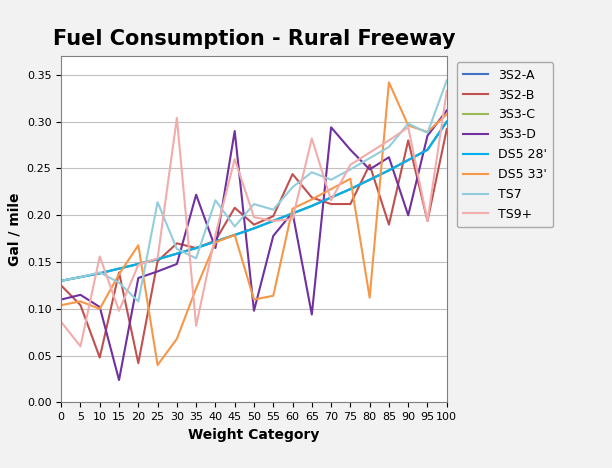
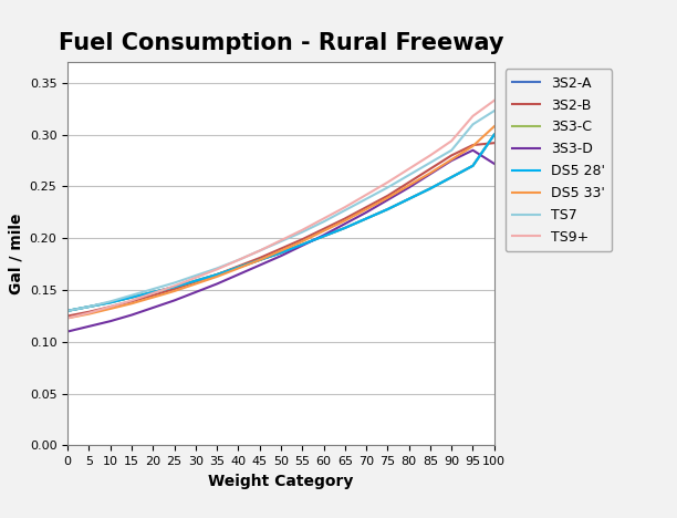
DS5 33'/0: 0.104 -> 0.123
TS9+/0: 0.086 -> 0.123
3S2-B/5: 0.104 -> 0.129
DS5 33'/5: 0.108 -> 0.127
TS9+/5: 0.060 -> 0.128
3S2-B/10: 0.048 -> 0.134
3S3-D/10: 0.102 -> 0.120
DS5 33'/10: 0.100 -> 0.132
TS9+/10: 0.156 -> 0.134
3S3-D/15: 0.024 -> 0.126
TS7/15: 0.128 -> 0.145
TS9+/15: 0.098 -> 0.140
3S2-B/20: 0.042 -> 0.145
DS5 33'/20: 0.168 -> 0.143
TS7/20: 0.108 -> 0.151
DS5 33'/25: 0.040 -> 0.149
TS7/25: 0.214 -> 0.157
3S2-B/30: 0.170 -> 0.158
DS5 33'/30: 0.068 -> 0.156
TS9+/30: 0.304 -> 0.162
3S3-D/35: 0.222 -> 0.156
DS5 33'/35: 0.122 -> 0.163
TS7/35: 0.154 -> 0.171
TS9+/35: 0.082 -> 0.170
TS7/40: 0.216 -> 0.179
3S2-B/45: 0.208 -> 0.181
3S3-D/45: 0.290 -> 0.174
TS9+/45: 0.260 -> 0.188
3S3-D/50: 0.098 -> 0.183
DS5 33'/50: 0.110 -> 0.188
TS7/50: 0.212 -> 0.197
3S3-D/55: 0.178 -> 0.193
DS5 33'/55: 0.114 -> 0.197
TS9+/55: 0.194 -> 0.208
3S2-B/60: 0.244 -> 0.209
TS7/60: 0.230 -> 0.216
TS9+/60: 0.196 -> 0.219
3S3-D/65: 0.094 -> 0.214
TS7/65: 0.246 -> 0.227
TS9+/65: 0.282 -> 0.230
3S2-B/70: 0.212 -> 0.230
3S3-D/70: 0.294 -> 0.225
TS9+/70: 0.216 -> 0.242
3S2-B/75: 0.212 -> 0.241
3S3-D/75: 0.270 -> 0.237
DS5 33'/80: 0.112 -> 0.251
3S2-B/85: 0.190 -> 0.267
DS5 33'/85: 0.342 -> 0.263
3S3-D/90: 0.200 -> 0.275
DS5 33'/90: 0.296 -> 0.276
TS7/90: 0.298 -> 0.285
3S2-B/95: 0.194 -> 0.290
TS7/95: 0.288 -> 0.310
TS9+/95: 0.194 -> 0.318
3S3-D/100: 0.312 -> 0.272
TS7/100: 0.344 -> 0.323
